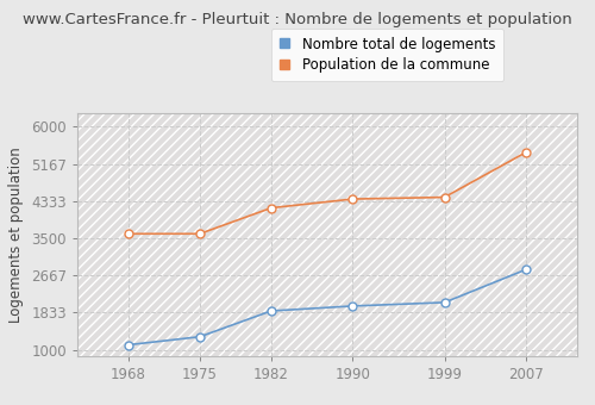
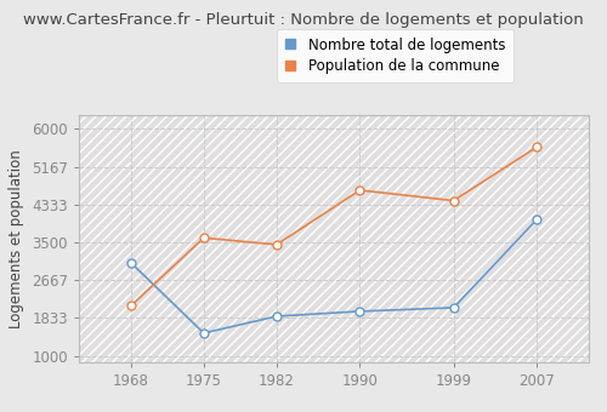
Nombre total de logements/1968: 1110 -> 3050
Population de la commune/1968: 3600 -> 2100
Nombre total de logements/1975: 1290 -> 1500
Population de la commune/1982: 4180 -> 3450
Population de la commune/1990: 4380 -> 4650
Nombre total de logements/2007: 2800 -> 4000
Population de la commune/2007: 5430 -> 5600
